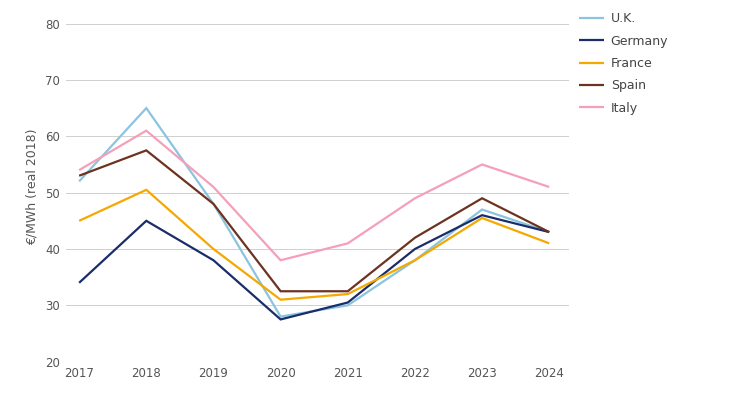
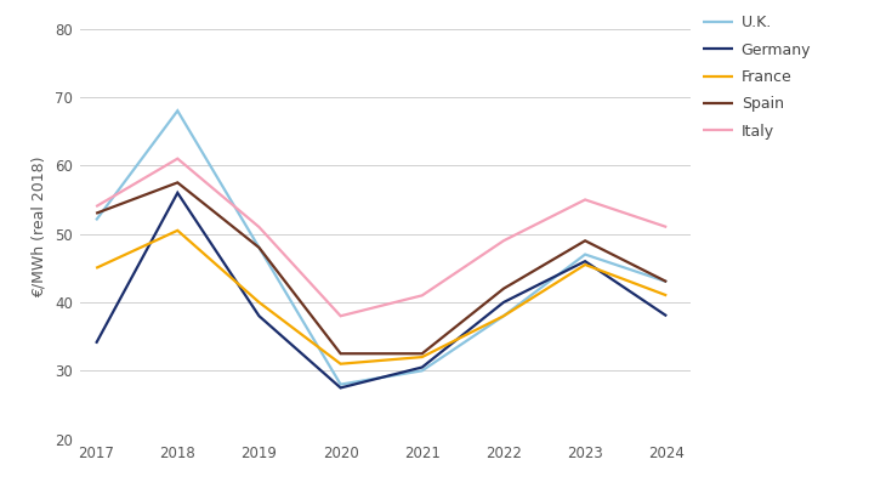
U.K./2018: 65 -> 68
Germany/2018: 45.0 -> 56.0
Germany/2024: 43.0 -> 38.0
